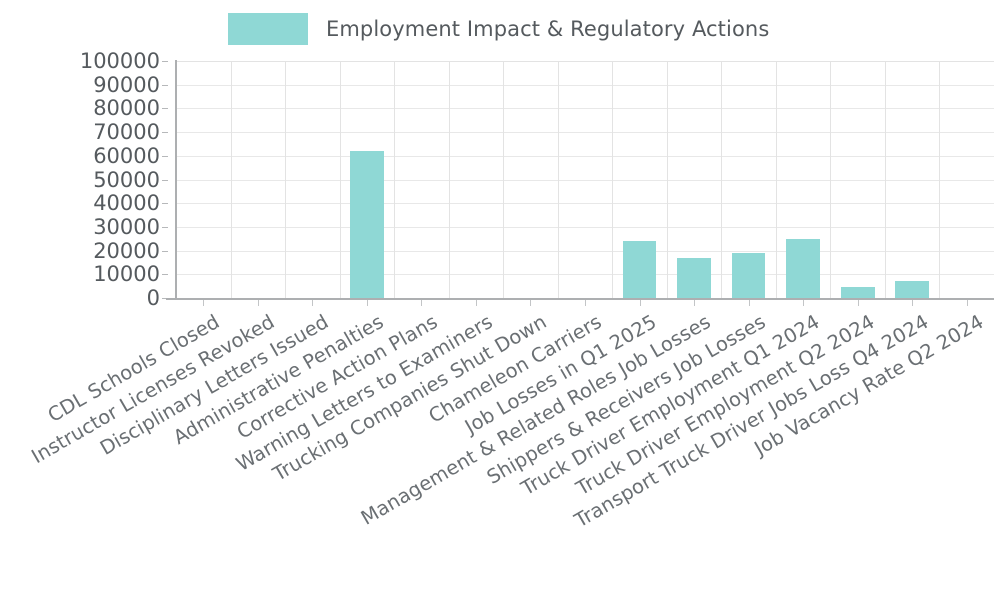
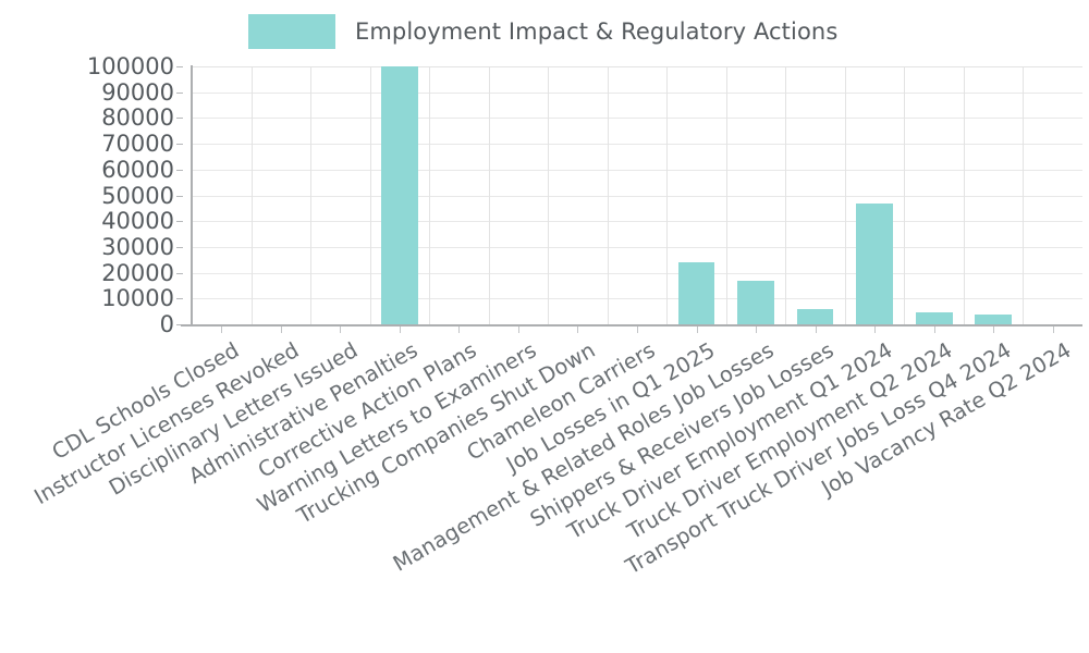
Administrative Penalties: 62000 -> 100000
Shippers & Receivers Job Losses: 19000 -> 6000
Truck Driver Employment Q1 2024: 25000 -> 47000
Transport Truck Driver Jobs Loss Q4 2024: 7000 -> 4000
